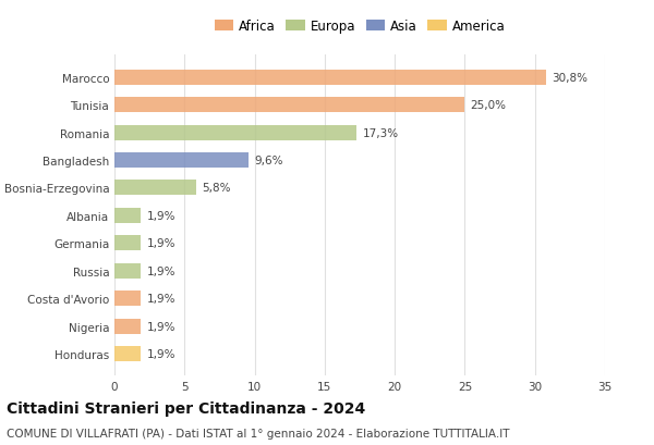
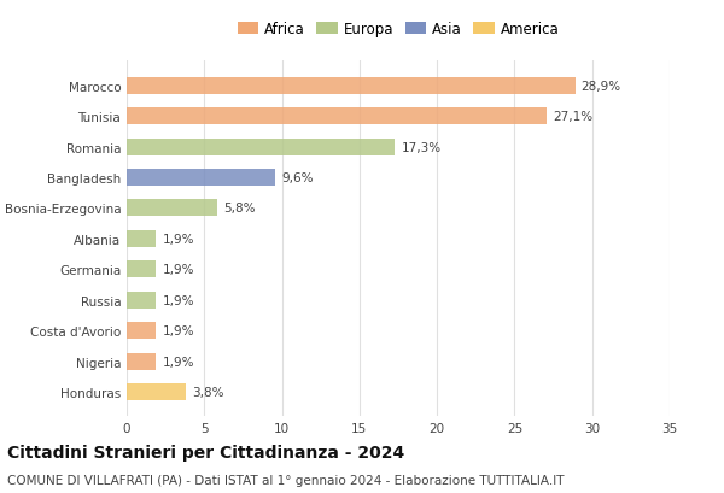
Marocco: 30,8% -> 28,9%
Tunisia: 25,0% -> 27,1%
Honduras: 1,9% -> 3,8%
